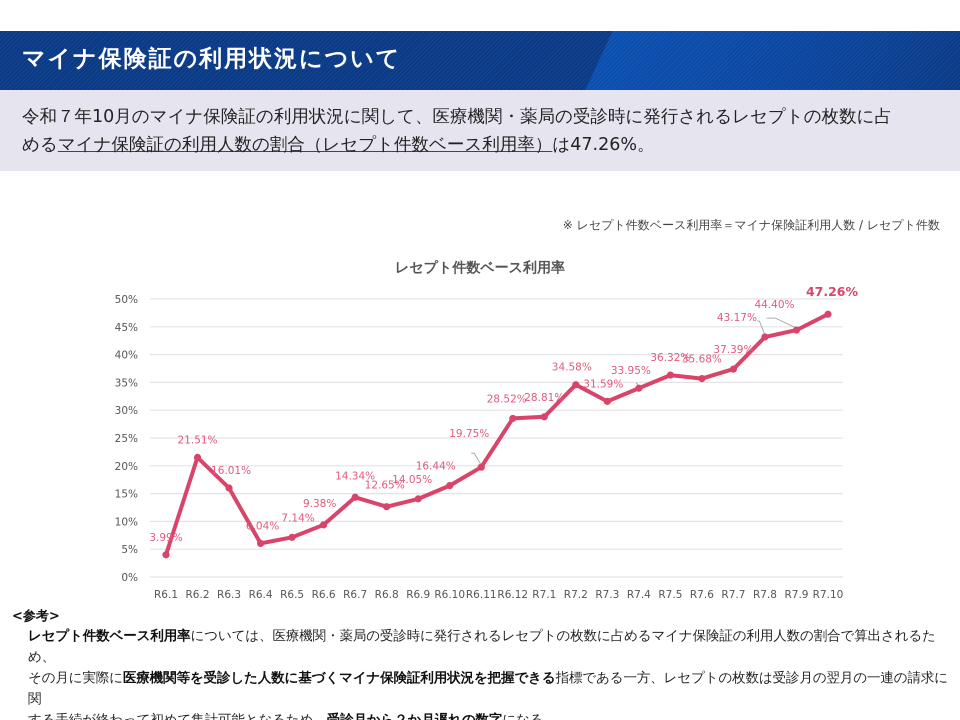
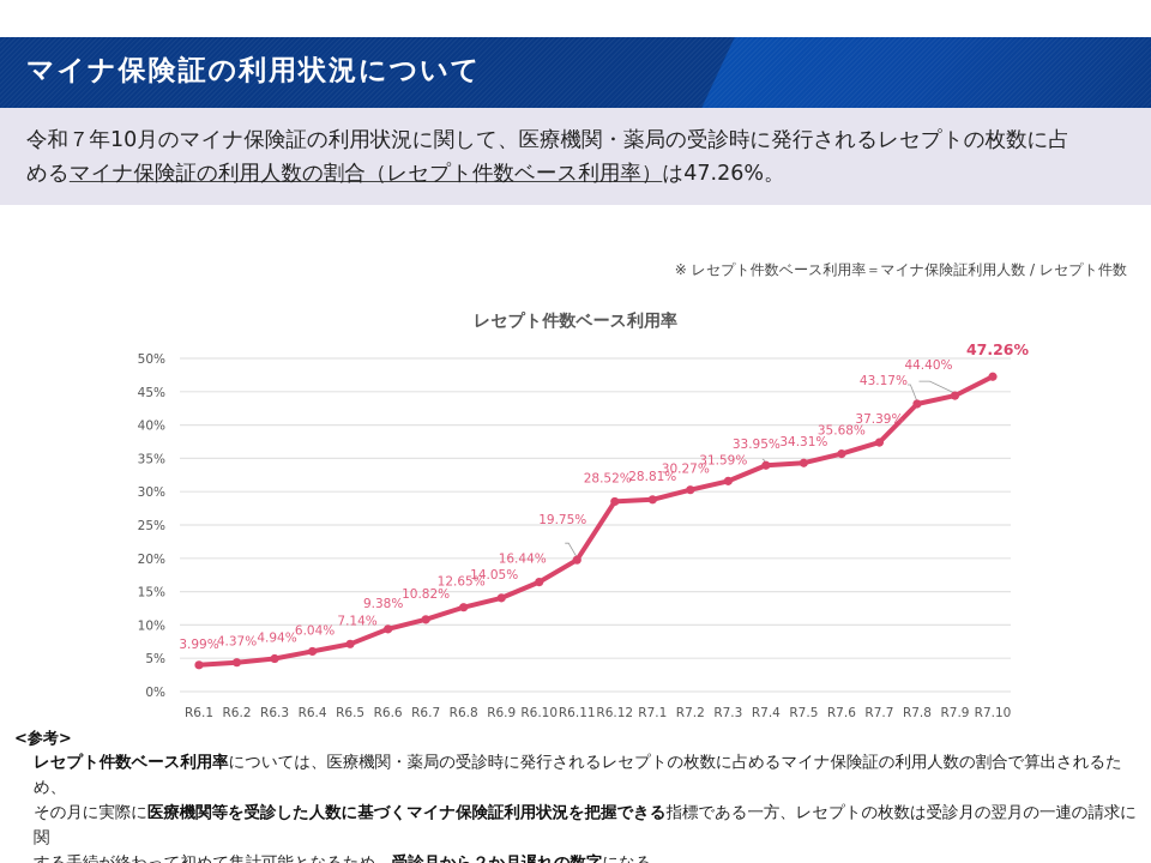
R6.2: 21.51% -> 4.37%
R6.3: 16.01% -> 4.94%
R6.7: 14.34% -> 10.82%
R7.2: 34.58% -> 30.27%
R7.5: 36.32% -> 34.31%
